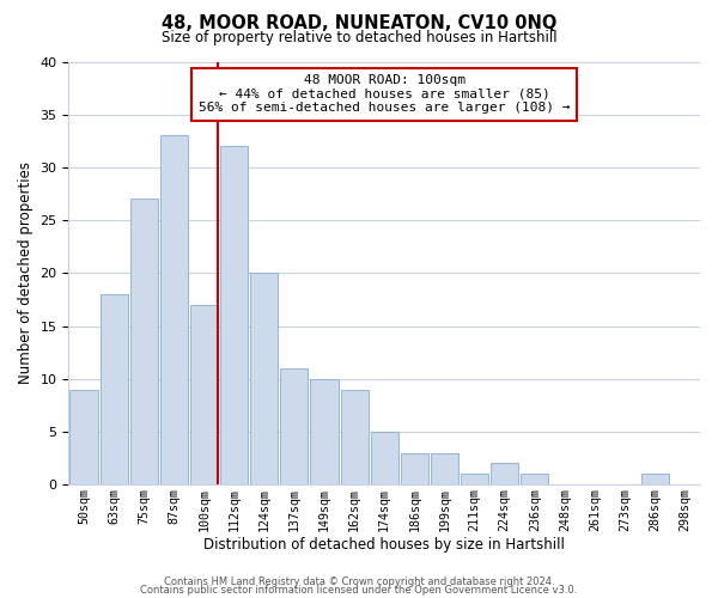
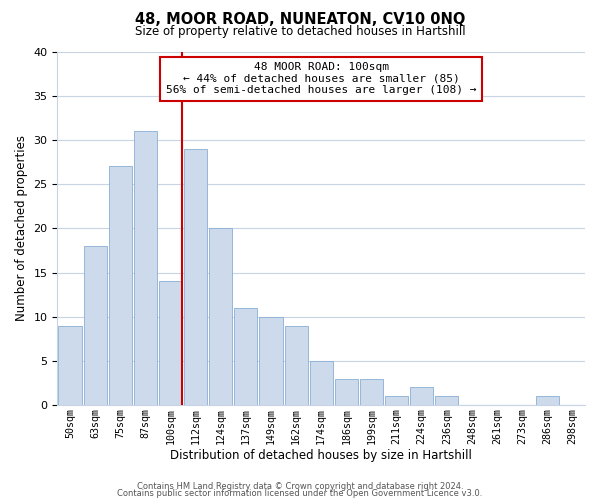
87sqm: 33 -> 31
100sqm: 17 -> 14
112sqm: 32 -> 29
